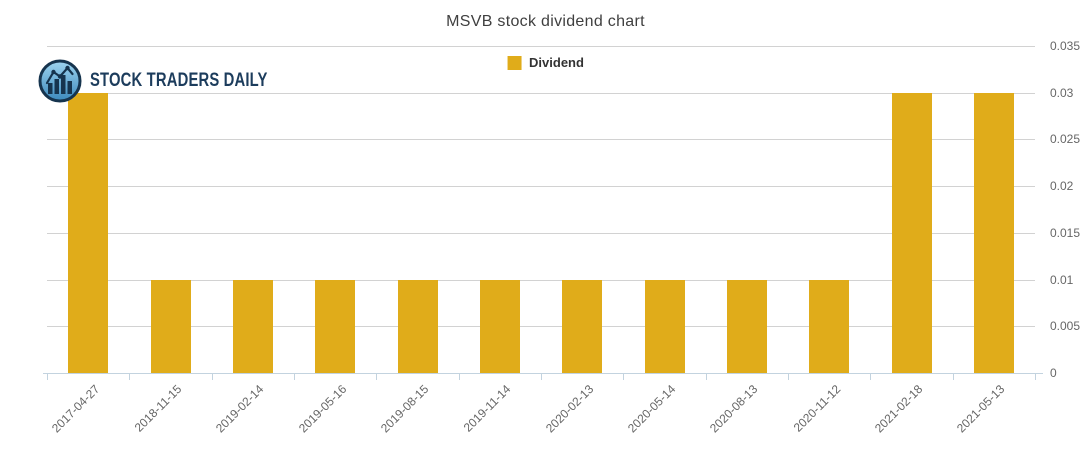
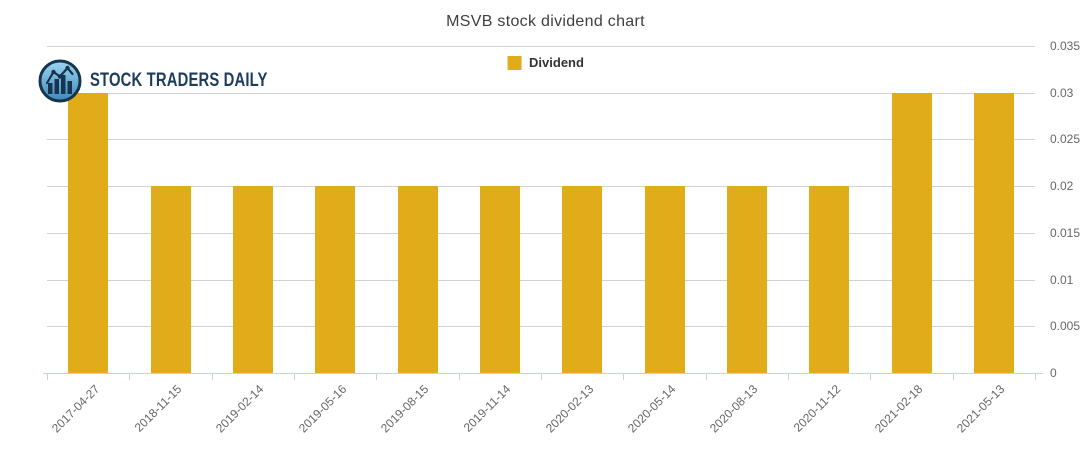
2018-11-15: 0.01 -> 0.02
2019-02-14: 0.01 -> 0.02
2019-05-16: 0.01 -> 0.02
2019-08-15: 0.01 -> 0.02
2019-11-14: 0.01 -> 0.02
2020-02-13: 0.01 -> 0.02
2020-05-14: 0.01 -> 0.02
2020-08-13: 0.01 -> 0.02
2020-11-12: 0.01 -> 0.02
